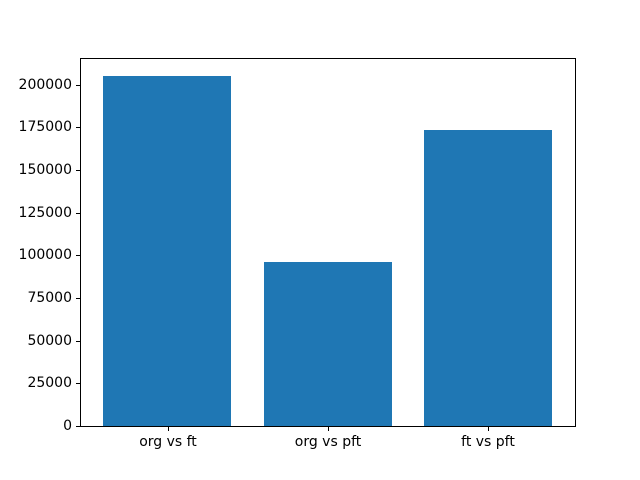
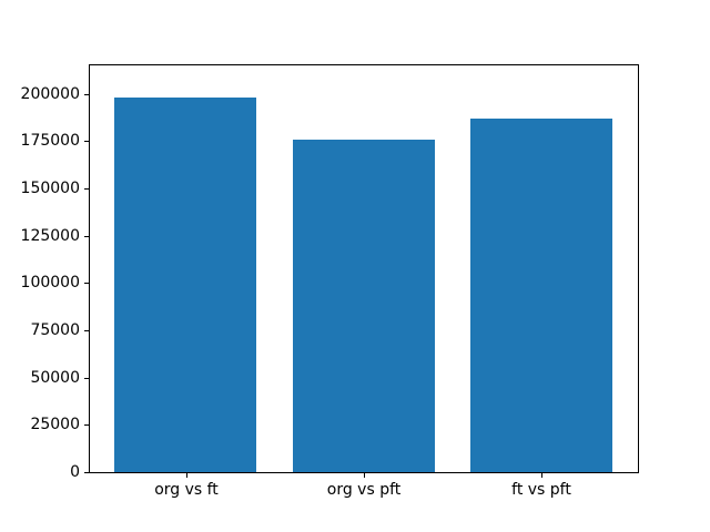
org vs ft: 205000 -> 198000
org vs pft: 96000 -> 176000
ft vs pft: 174000 -> 187000
